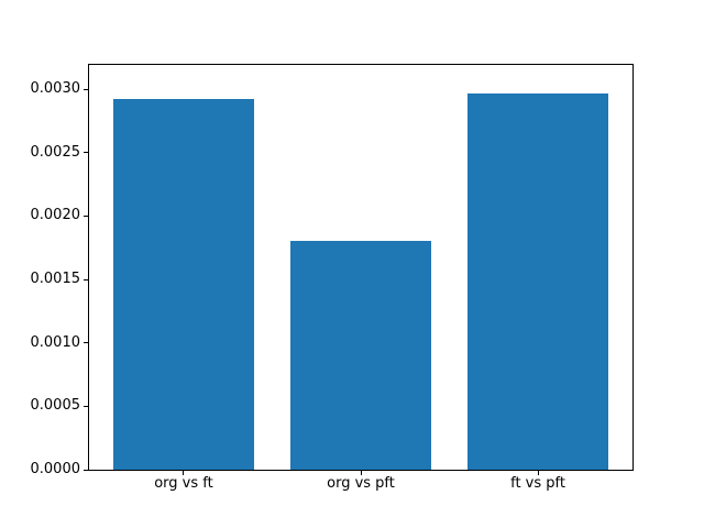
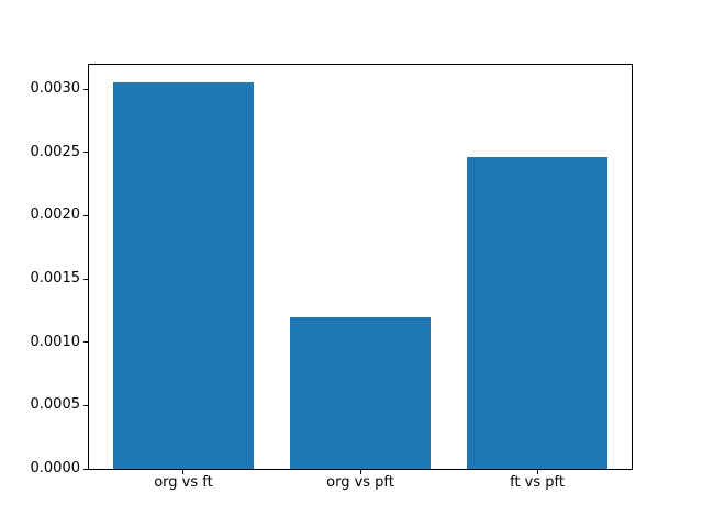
org vs ft: 0.00292 -> 0.00305
org vs pft: 0.00180 -> 0.00120
ft vs pft: 0.00297 -> 0.00246
